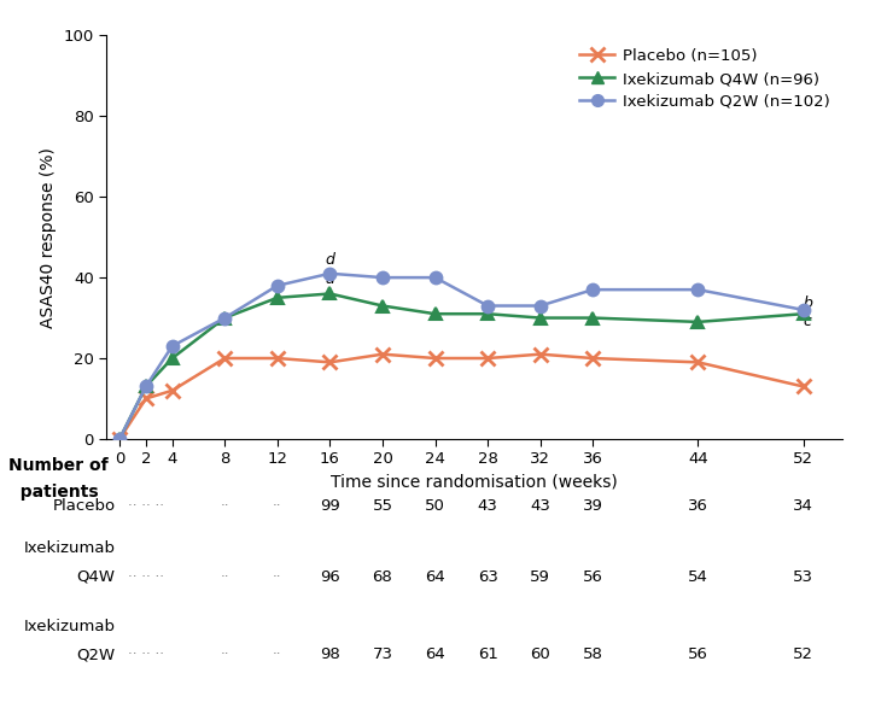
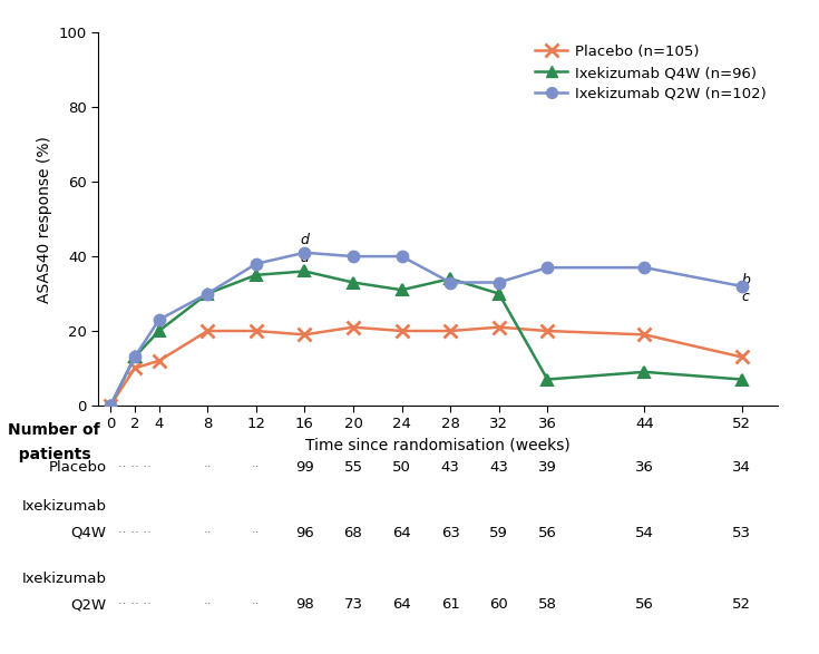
Ixekizumab Q4W (n=96)/28: 31 -> 34
Ixekizumab Q4W (n=96)/36: 30 -> 7
Ixekizumab Q4W (n=96)/44: 29 -> 9
Ixekizumab Q4W (n=96)/52: 31 -> 7
